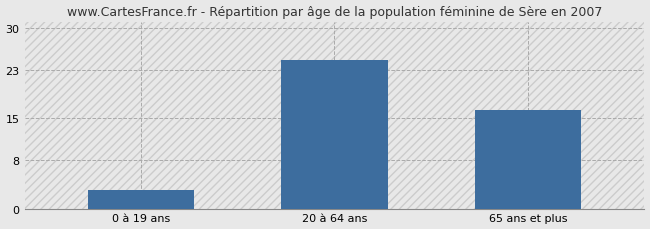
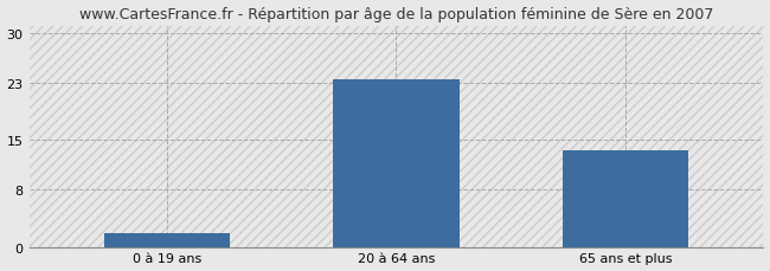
0 à 19 ans: 3.0 -> 2.0
20 à 64 ans: 24.6 -> 23.5
65 ans et plus: 16.4 -> 13.5
